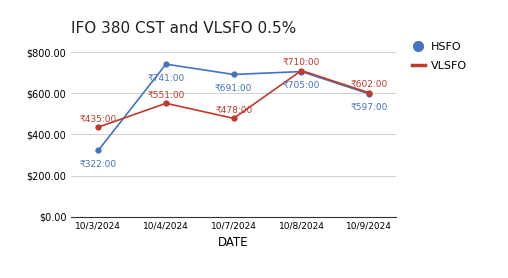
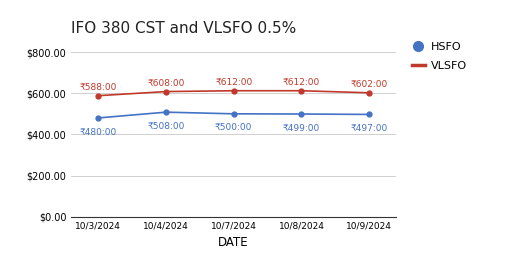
HSFO/10/3/2024: 322 -> 480
VLSFO/10/3/2024: 435 -> 588
HSFO/10/4/2024: 741 -> 508
VLSFO/10/4/2024: 551 -> 608
HSFO/10/7/2024: 691 -> 500
VLSFO/10/7/2024: 478 -> 612
HSFO/10/8/2024: 705 -> 499
VLSFO/10/8/2024: 710 -> 612
HSFO/10/9/2024: 597 -> 497
